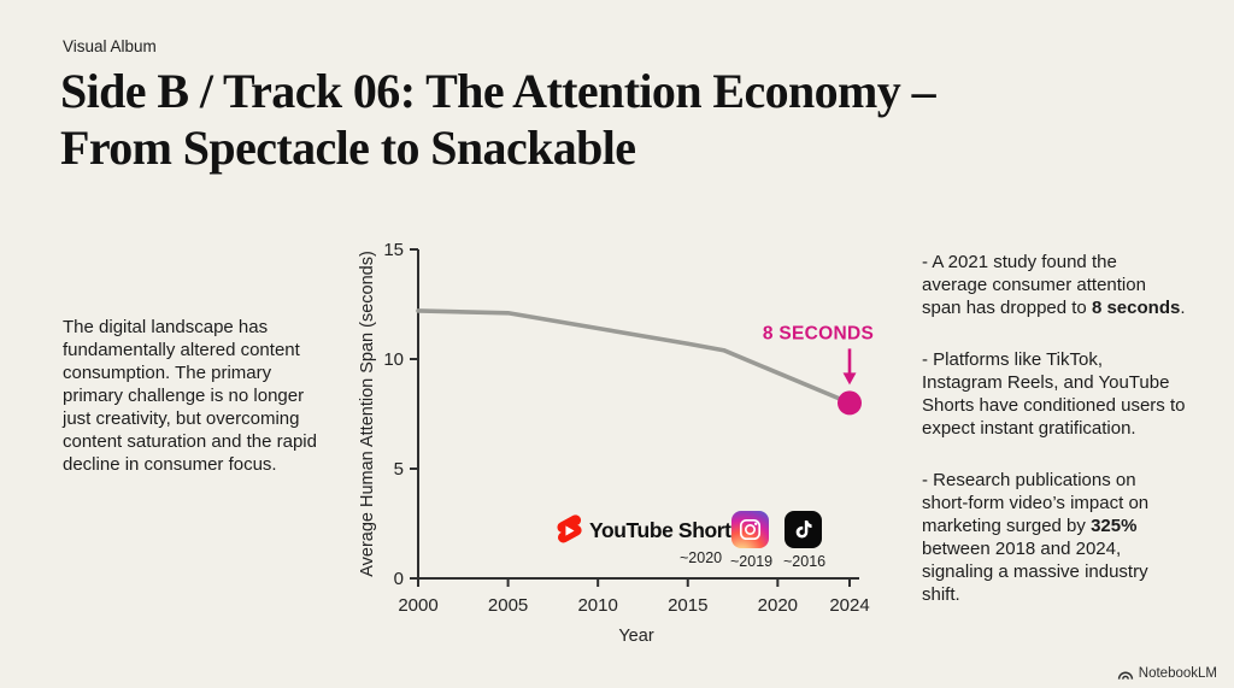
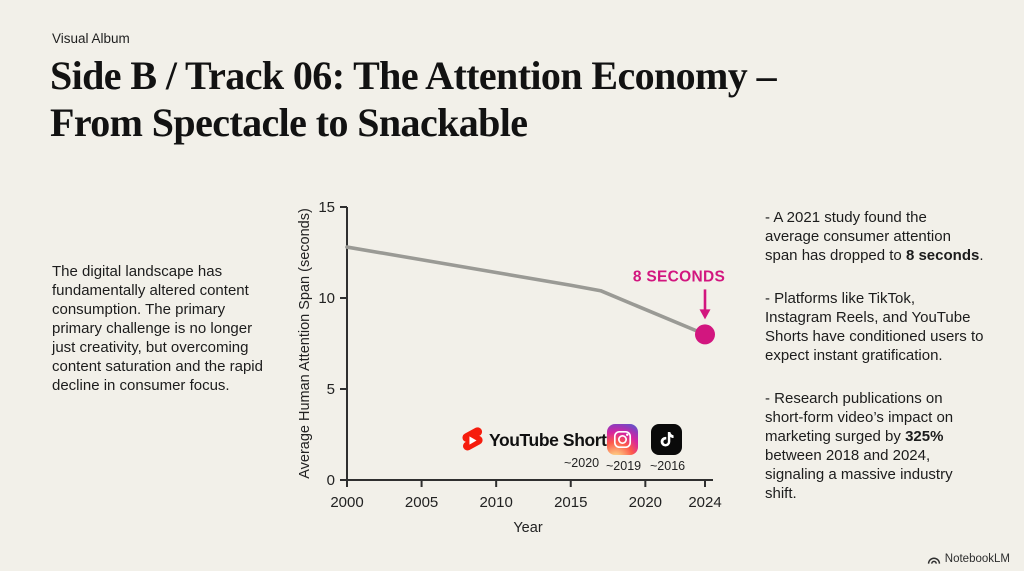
2000: 12.2 -> 12.8
